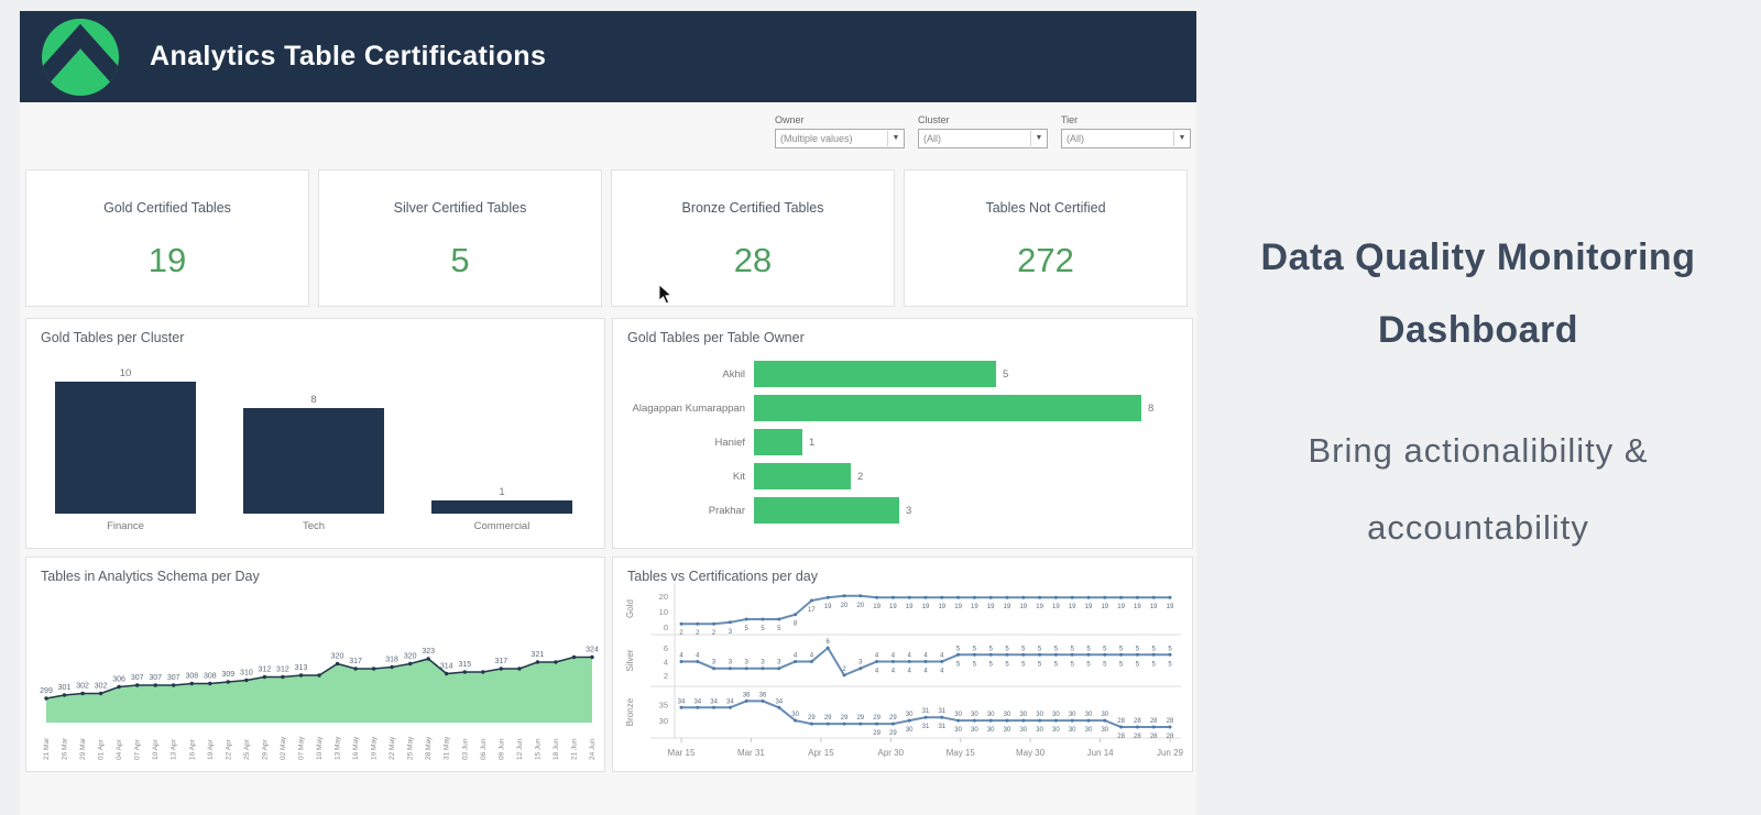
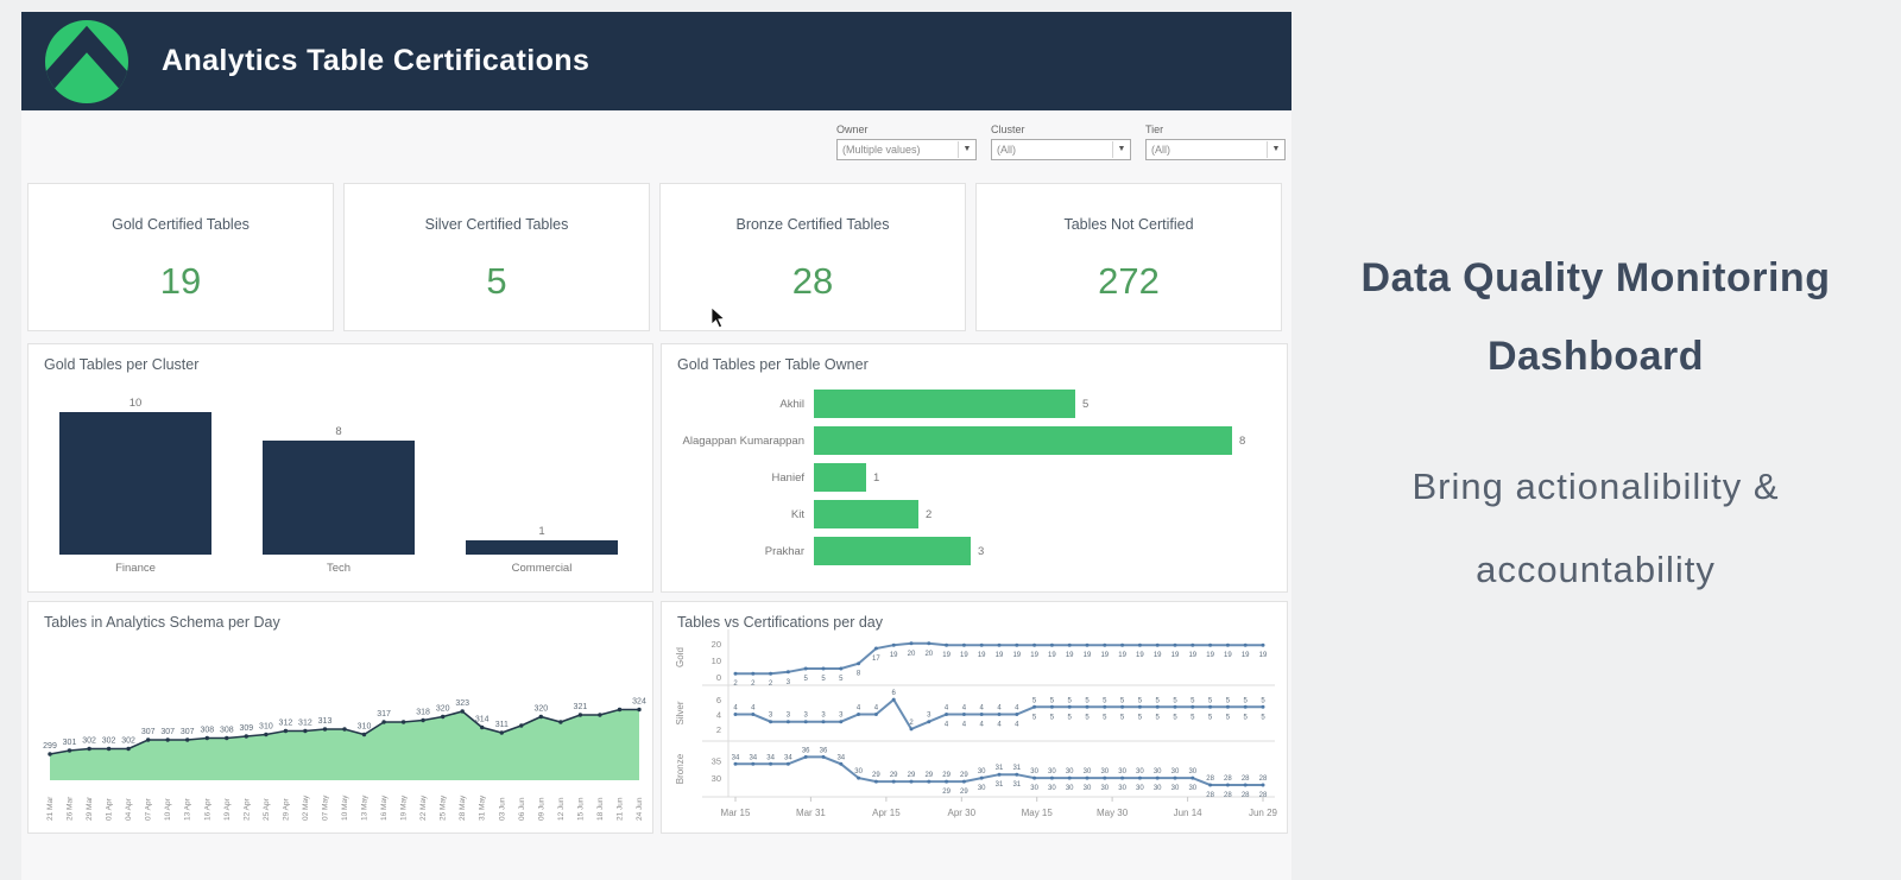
Tables in Analytics Schema per Day/04 Apr: 306 -> 302
Tables in Analytics Schema per Day/13 May: 320 -> 310
Tables in Analytics Schema per Day/03 Jun: 315 -> 311
Tables in Analytics Schema per Day/09 Jun: 317 -> 320
